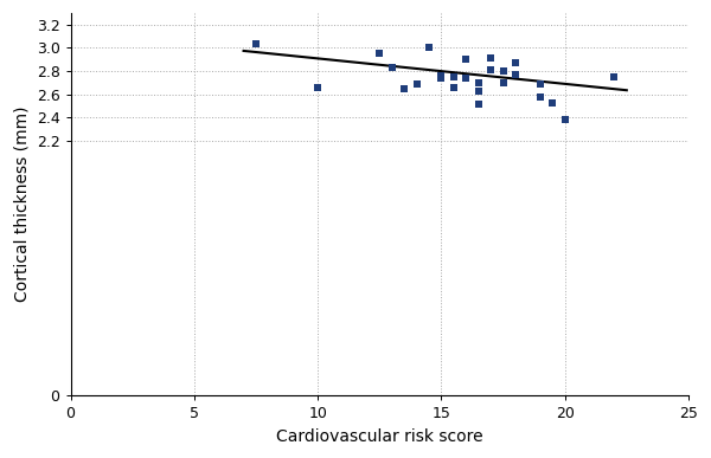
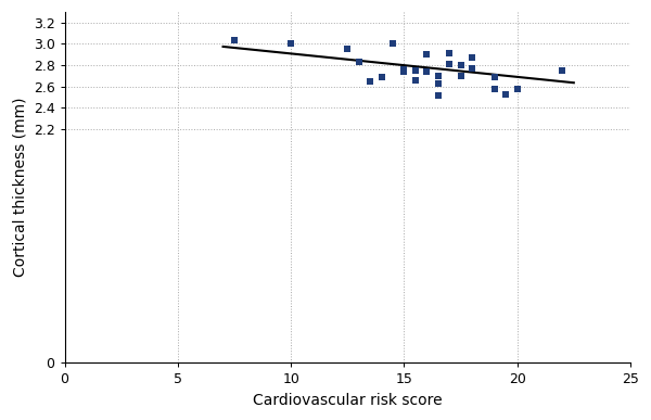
10: 2.66 -> 3.01
20: 2.38 -> 2.58
